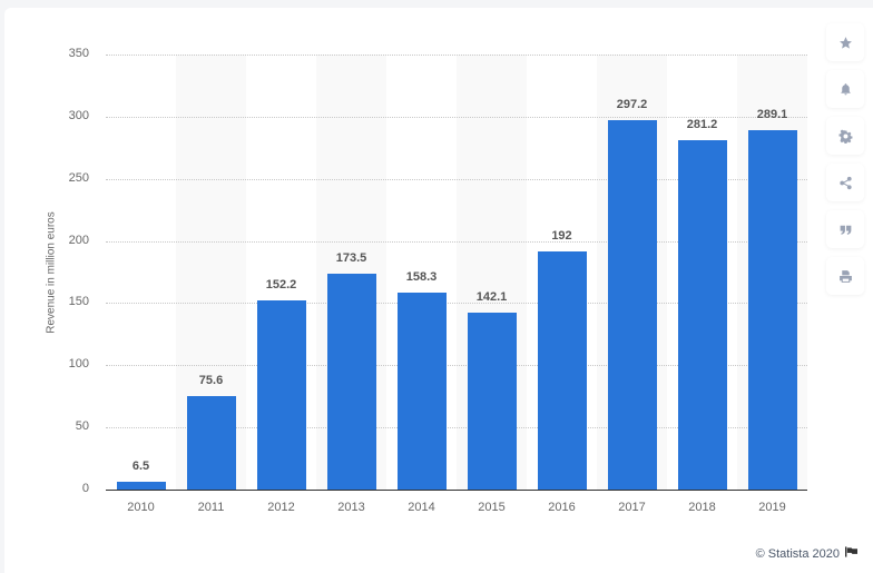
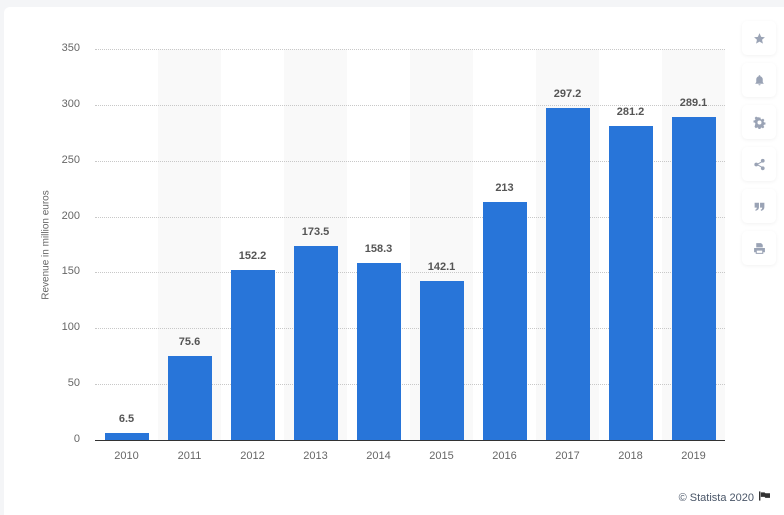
2016: 192 -> 213
